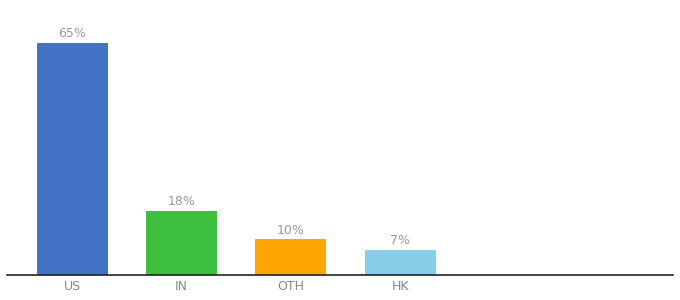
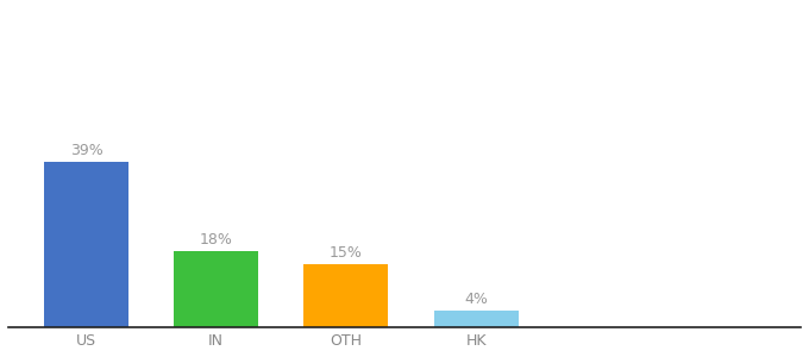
US: 65% -> 39%
OTH: 10% -> 15%
HK: 7% -> 4%
